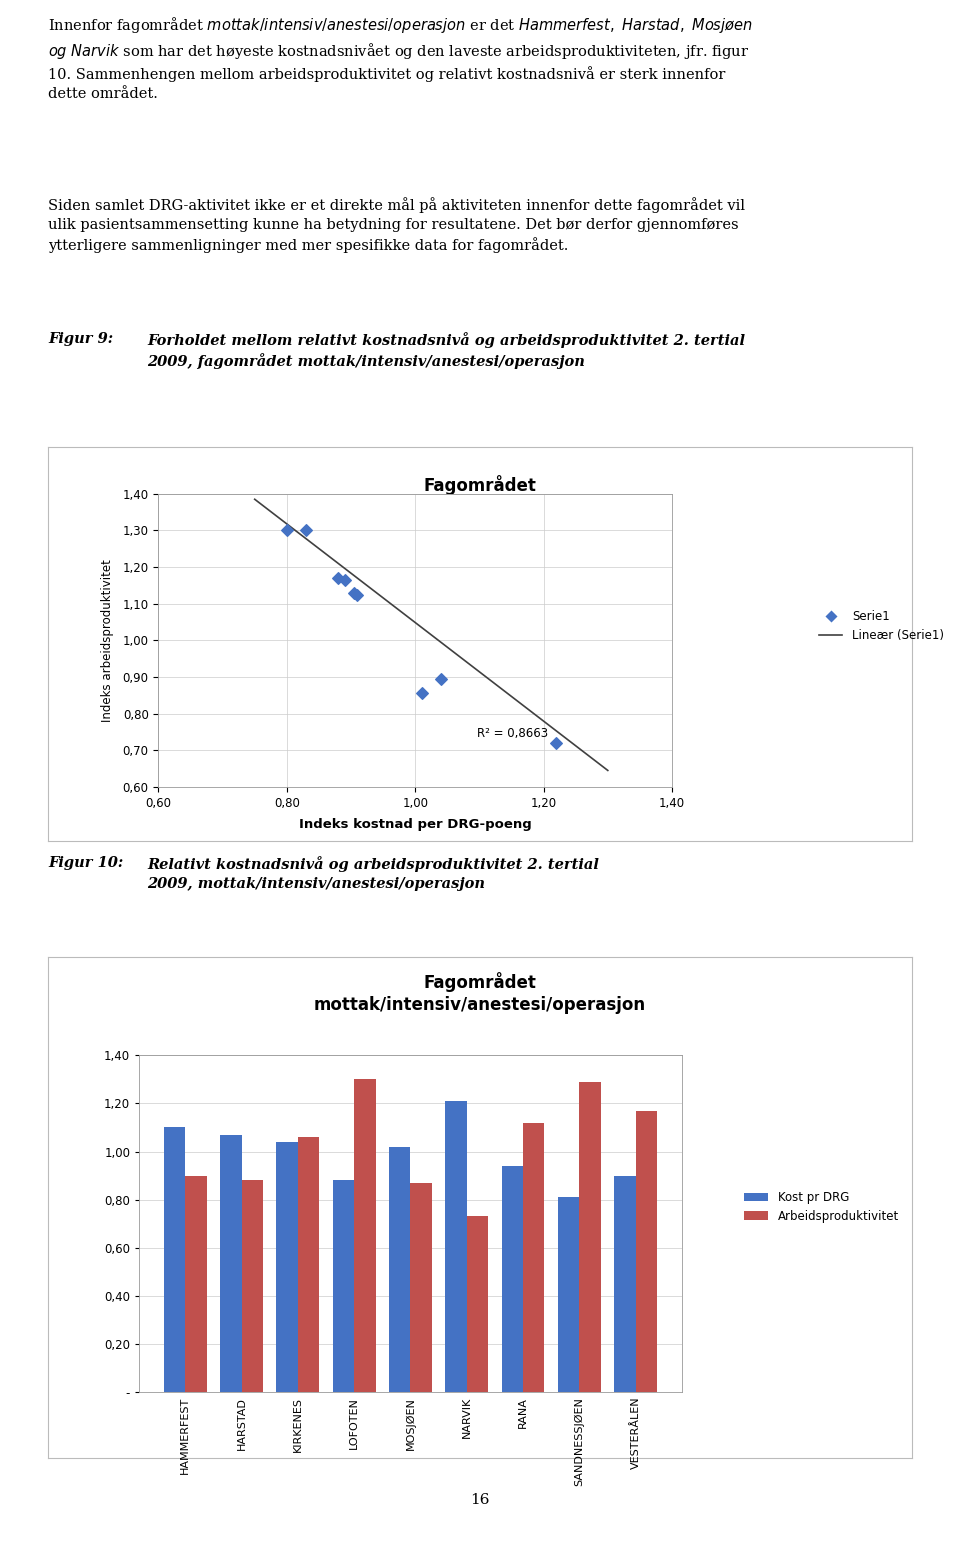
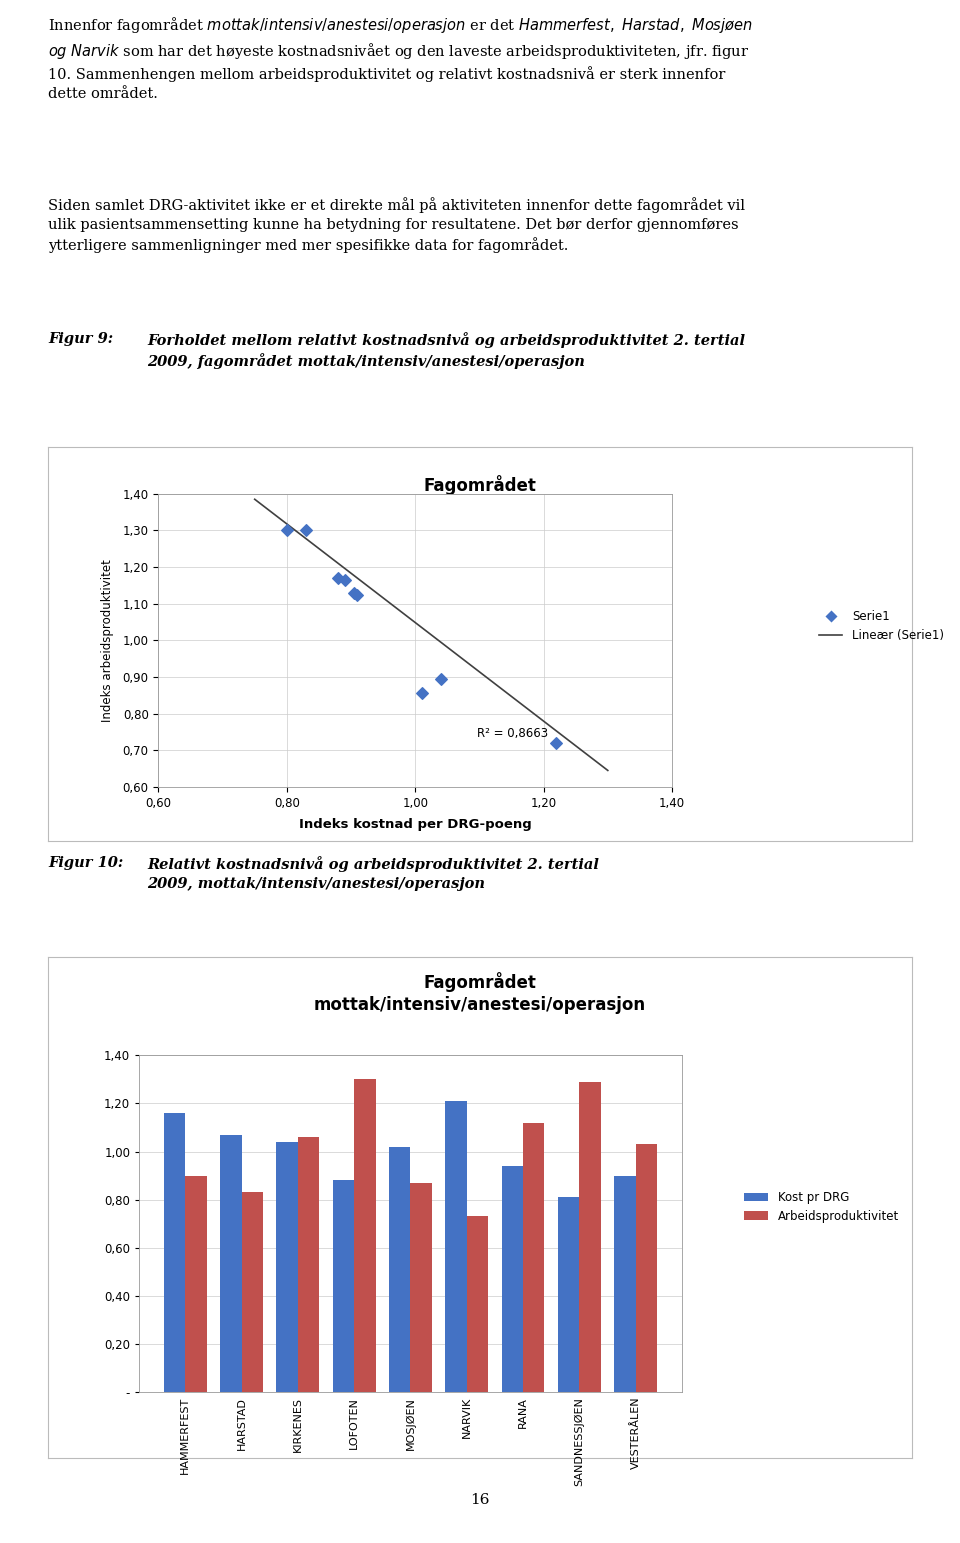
Kost pr DRG/HAMMERFEST: 1,10 -> 1,16
Arbeidsproduktivitet/HARSTAD: 0,88 -> 0,83
Arbeidsproduktivitet/VESTERÅLEN: 1,17 -> 1,03
